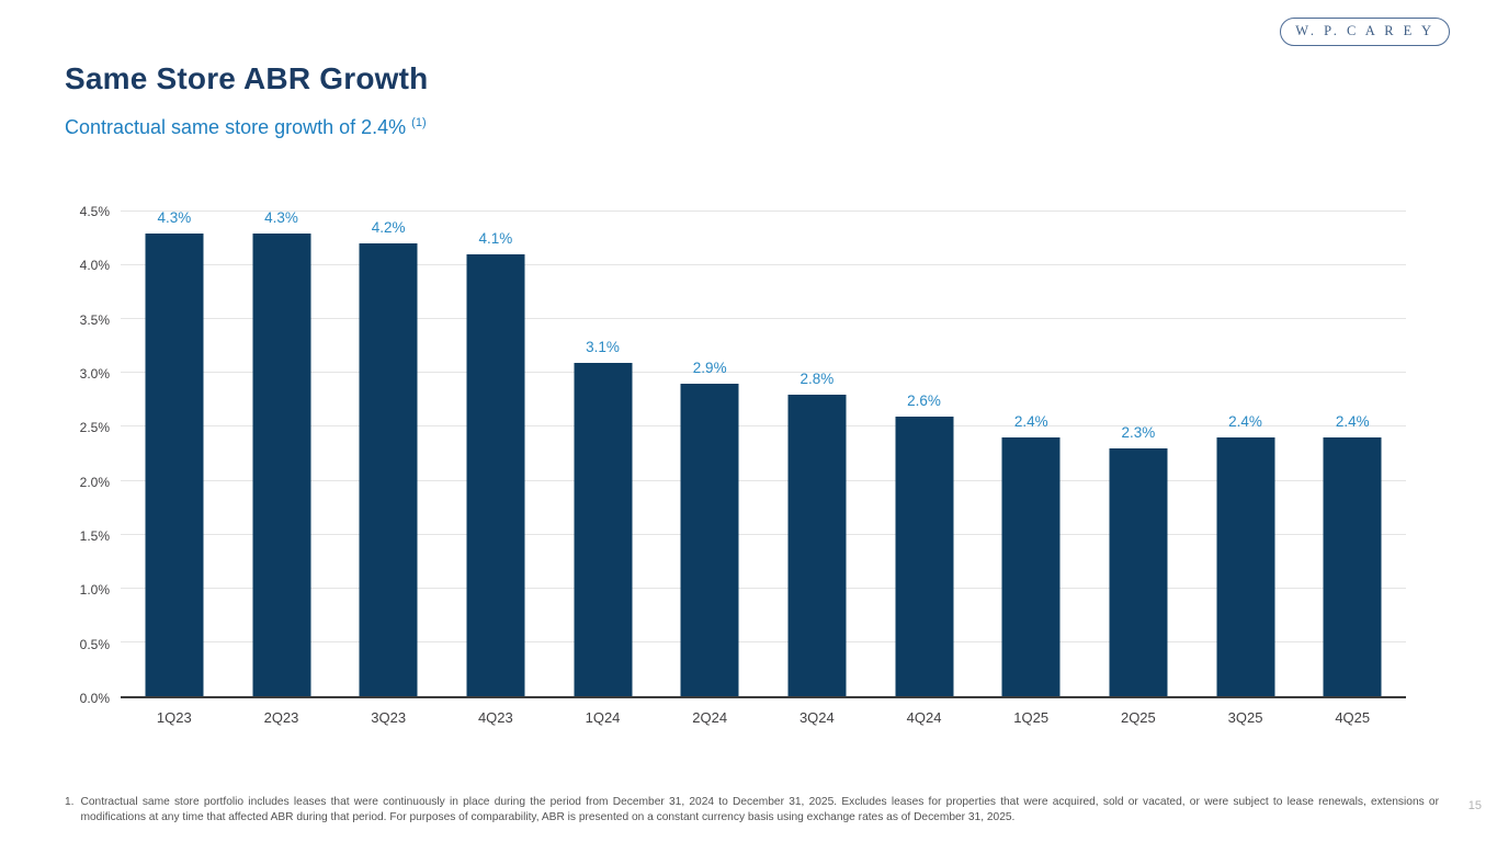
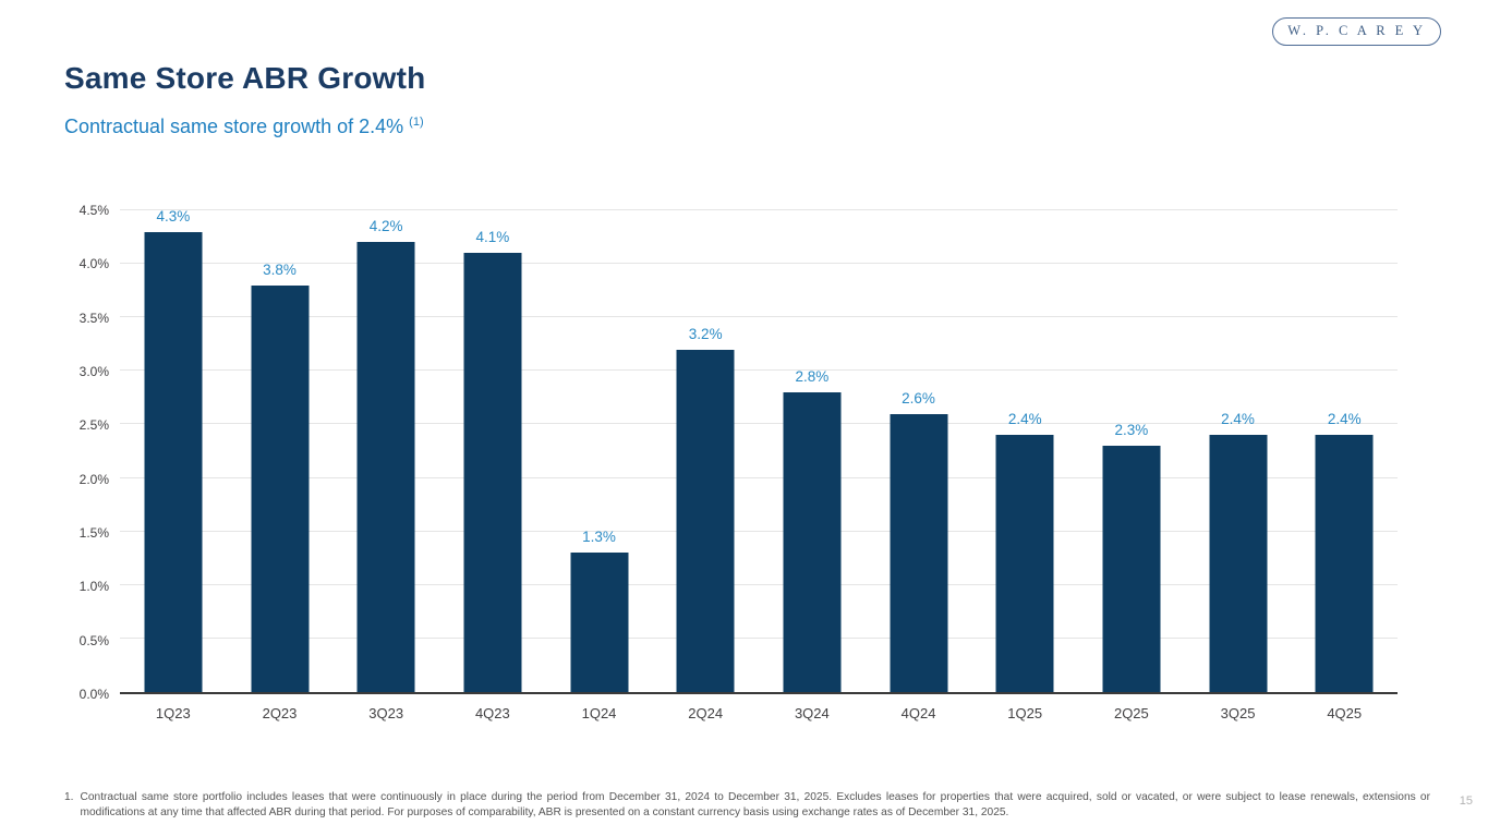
2Q23: 4.3% -> 3.8%
1Q24: 3.1% -> 1.3%
2Q24: 2.9% -> 3.2%
